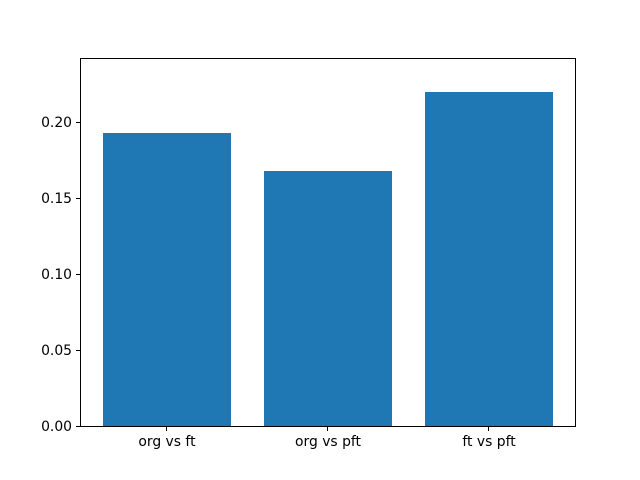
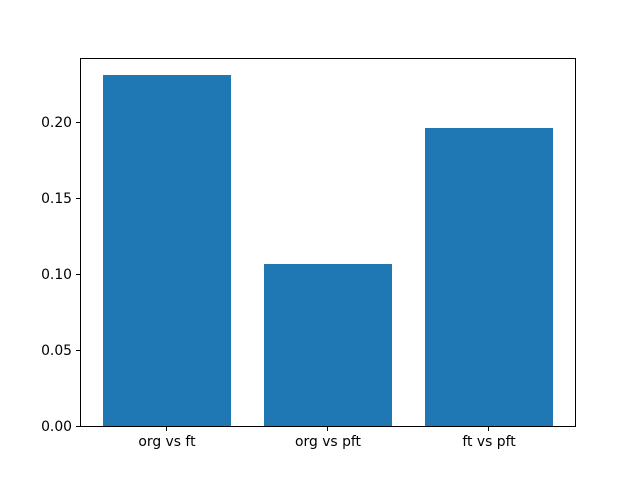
org vs ft: 0.193 -> 0.231
org vs pft: 0.168 -> 0.107
ft vs pft: 0.220 -> 0.196
